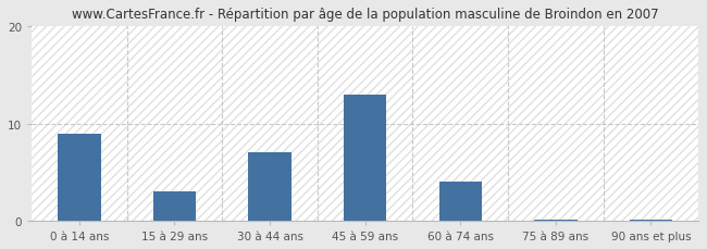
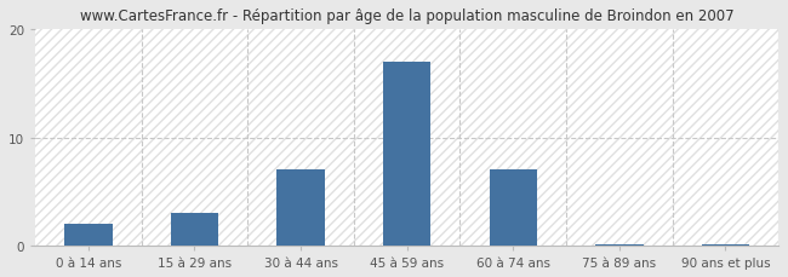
0 à 14 ans: 9.0 -> 2.0
45 à 59 ans: 13.0 -> 17.0
60 à 74 ans: 4.0 -> 7.0
